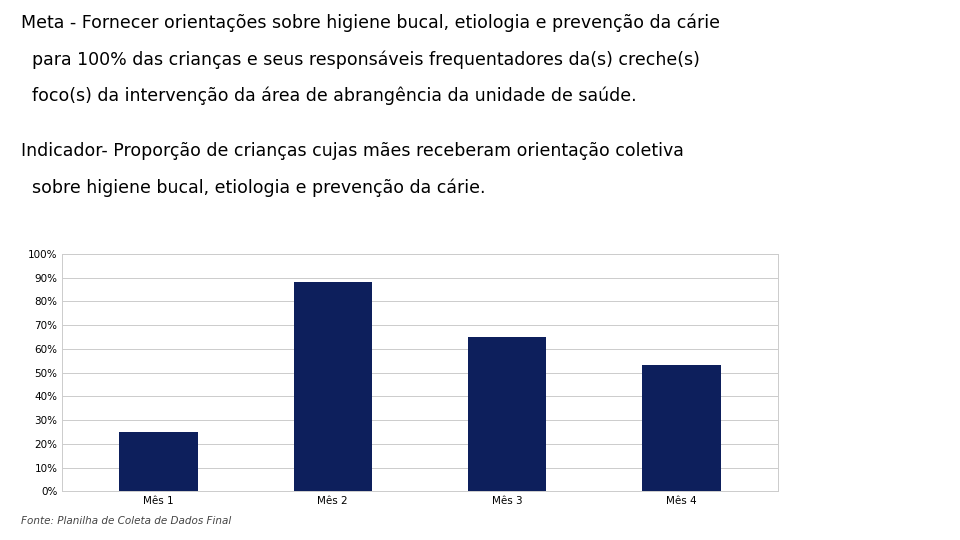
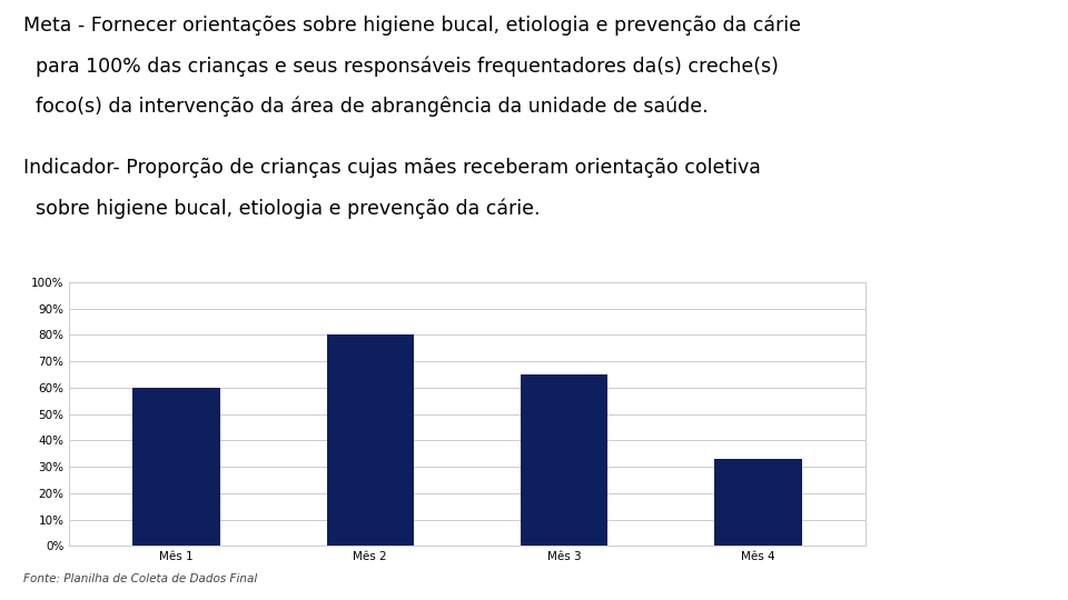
Mês 1: 25% -> 60%
Mês 2: 88% -> 80%
Mês 4: 53% -> 33%
